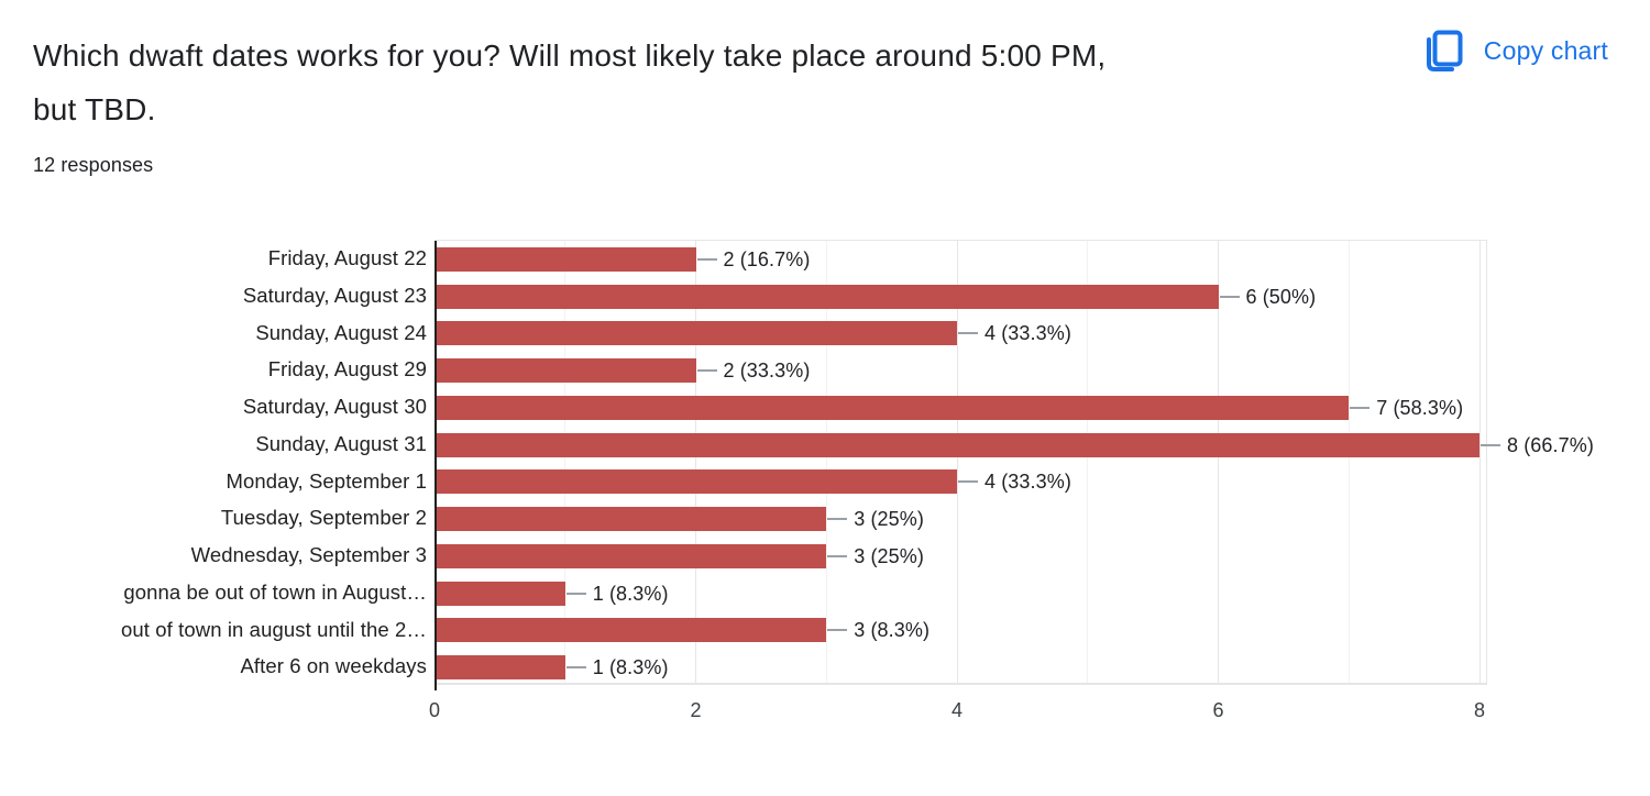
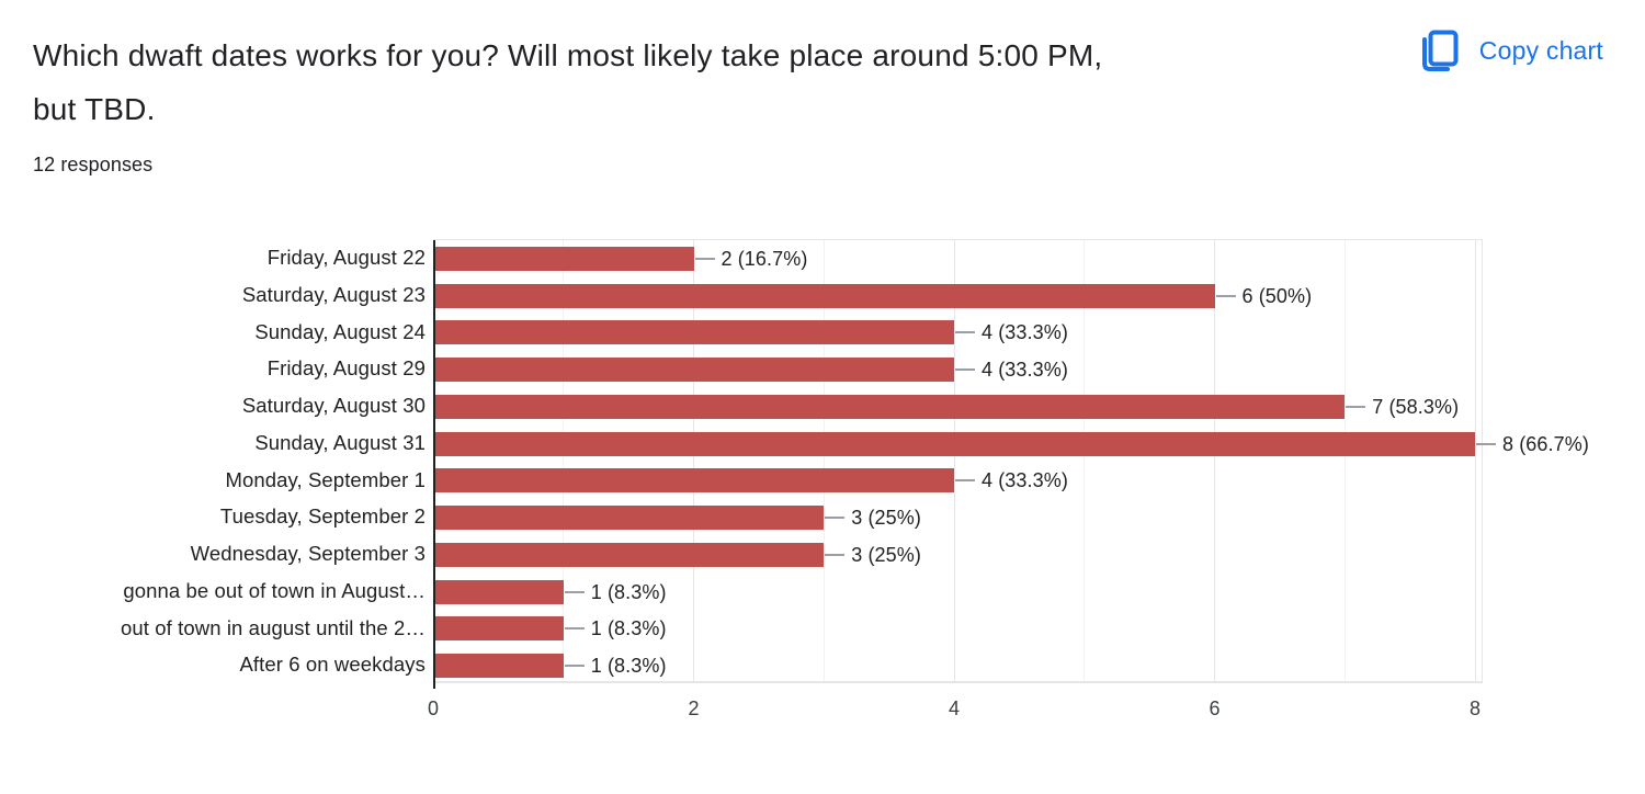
Friday, August 29: 2 -> 4
out of town in august until the 2…: 3 -> 1
